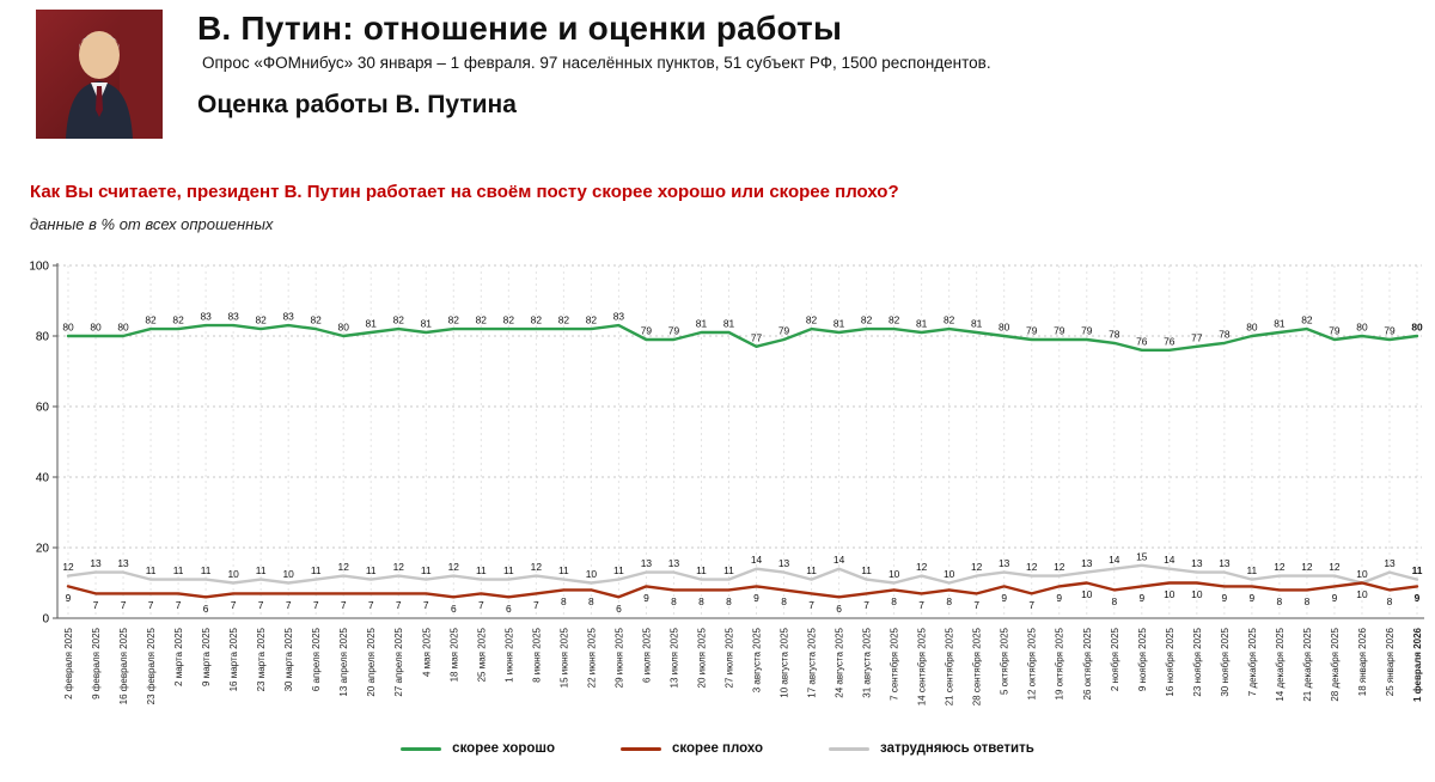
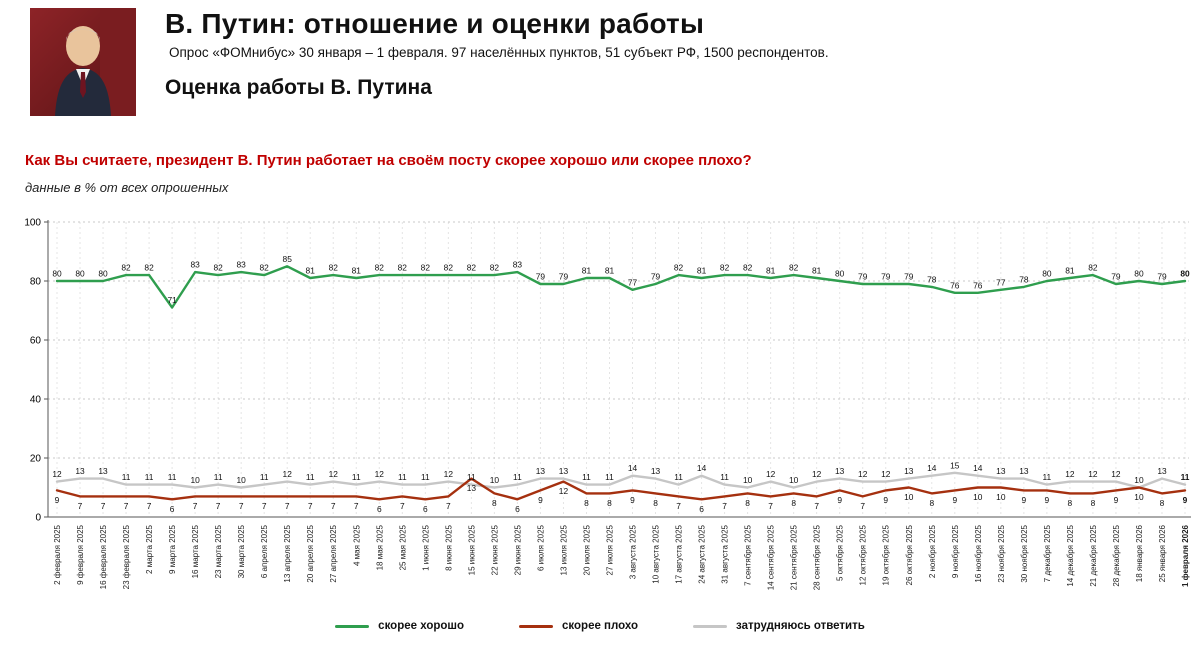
скорее хорошо/9 марта 2025: 83 -> 71
скорее хорошо/13 апреля 2025: 80 -> 85
скорее плохо/15 июня 2025: 8 -> 13
скорее плохо/13 июля 2025: 8 -> 12
